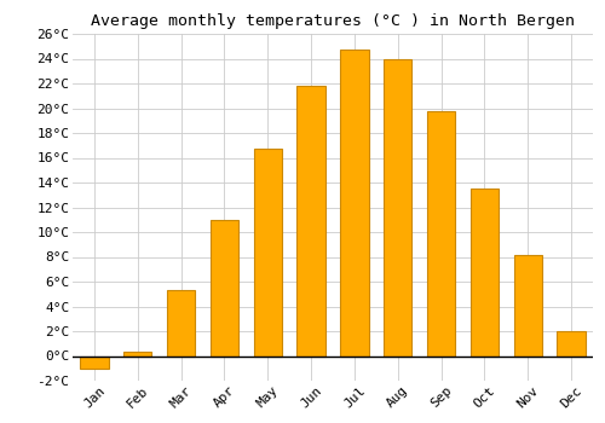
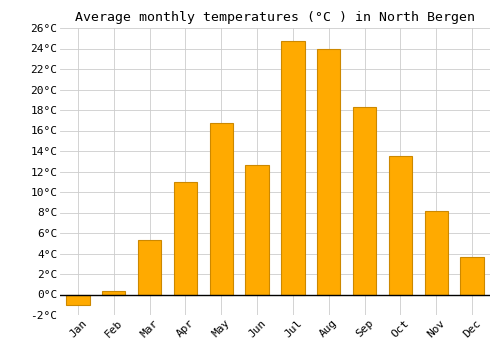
Jun: 21.8°C -> 12.6°C
Sep: 19.8°C -> 18.3°C
Dec: 2.0°C -> 3.7°C
